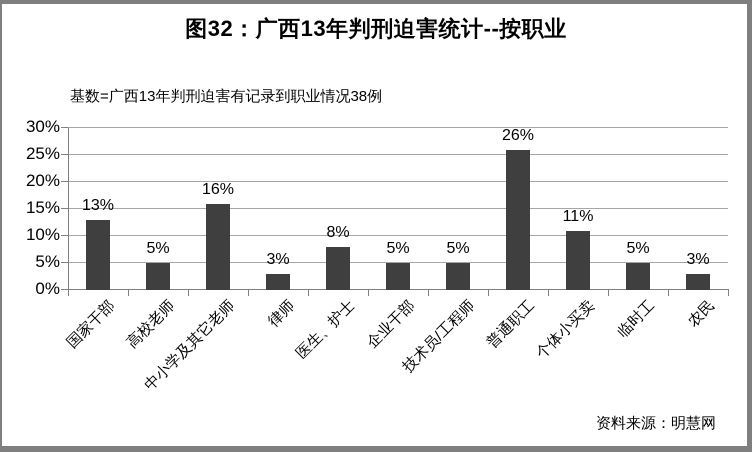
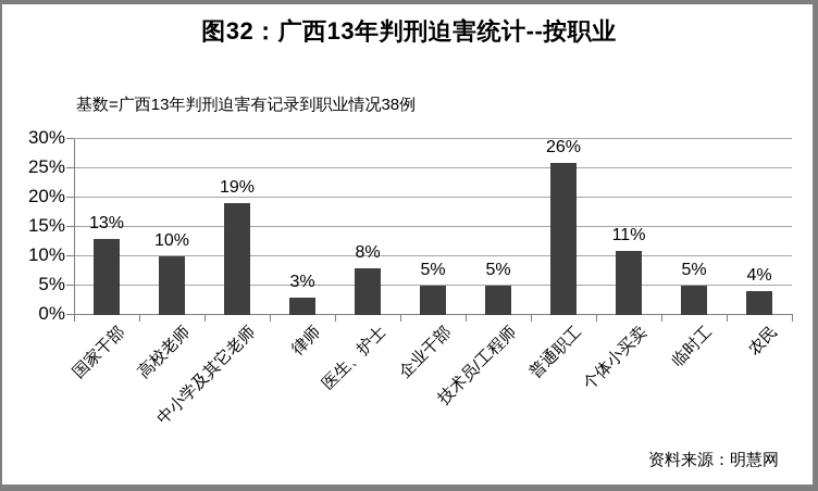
高校老师: 5% -> 10%
中小学及其它老师: 16% -> 19%
农民: 3% -> 4%
